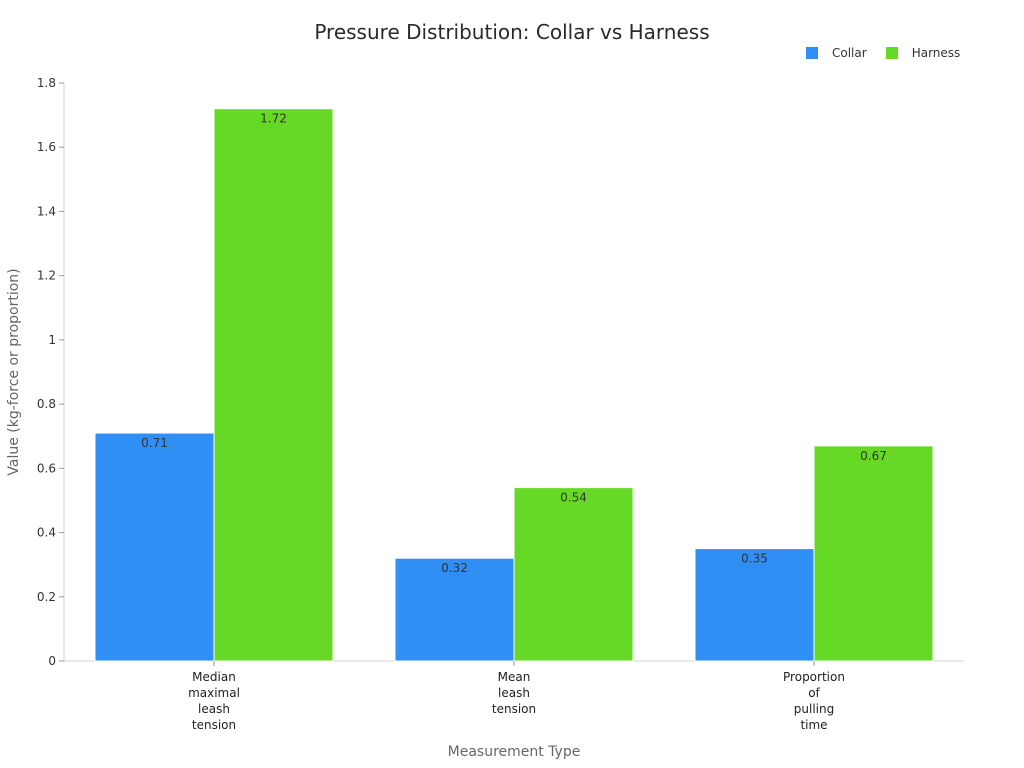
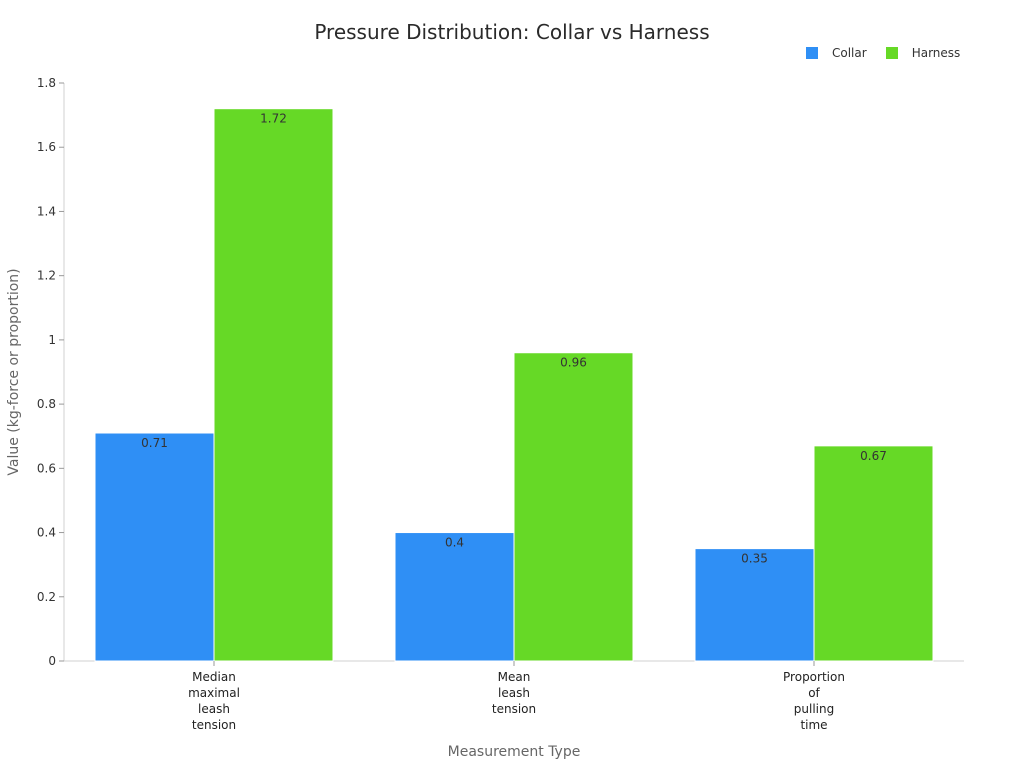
Collar/Mean leash tension: 0.32 -> 0.4
Harness/Mean leash tension: 0.54 -> 0.96
